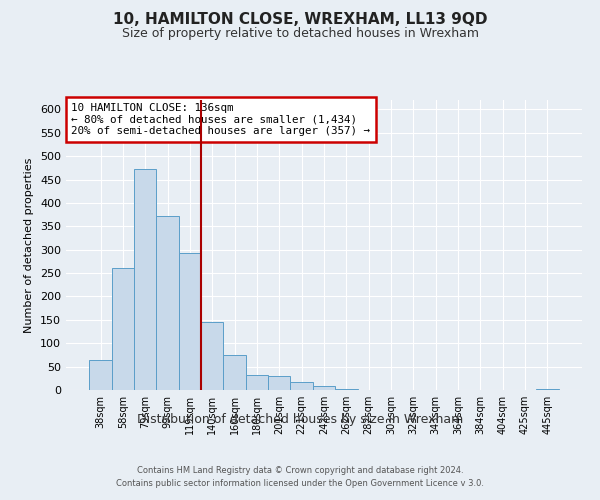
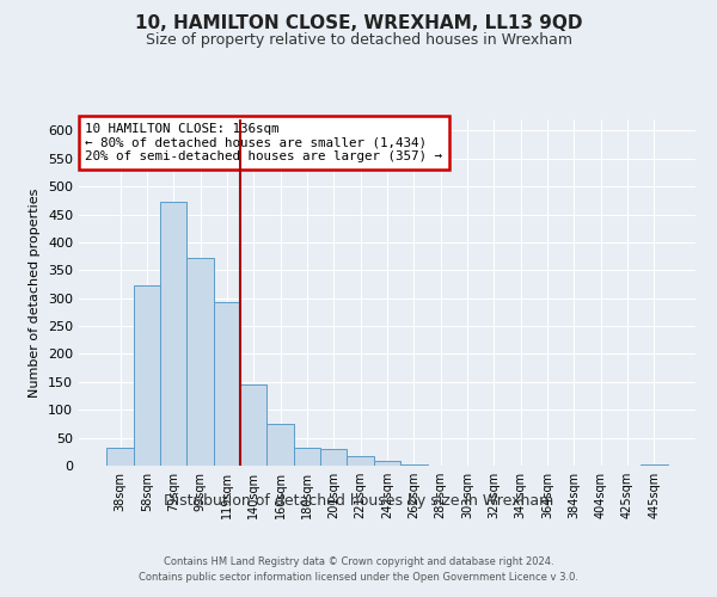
38sqm: 65 -> 32
58sqm: 260 -> 322
